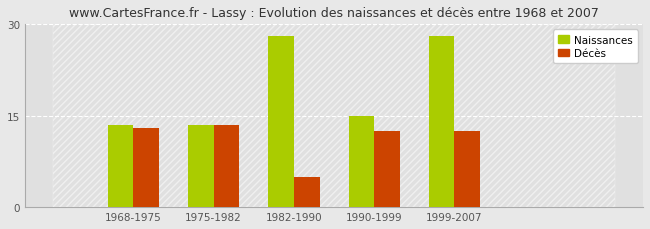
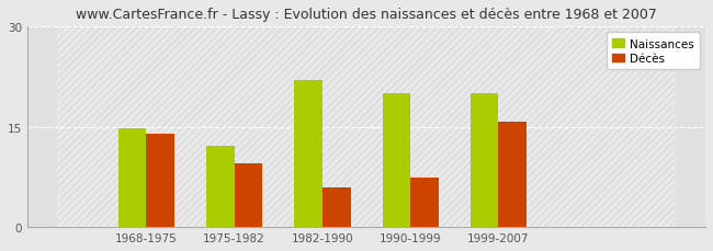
Naissances/1968-1975: 13.5 -> 14.8
Décès/1968-1975: 13.0 -> 14.0
Naissances/1975-1982: 13.5 -> 12.2
Décès/1975-1982: 13.5 -> 9.6
Naissances/1982-1990: 28.0 -> 22.0
Décès/1982-1990: 5.0 -> 6.0
Naissances/1990-1999: 15.0 -> 20.0
Décès/1990-1999: 12.5 -> 7.4
Naissances/1999-2007: 28.0 -> 20.0
Décès/1999-2007: 12.5 -> 15.8
